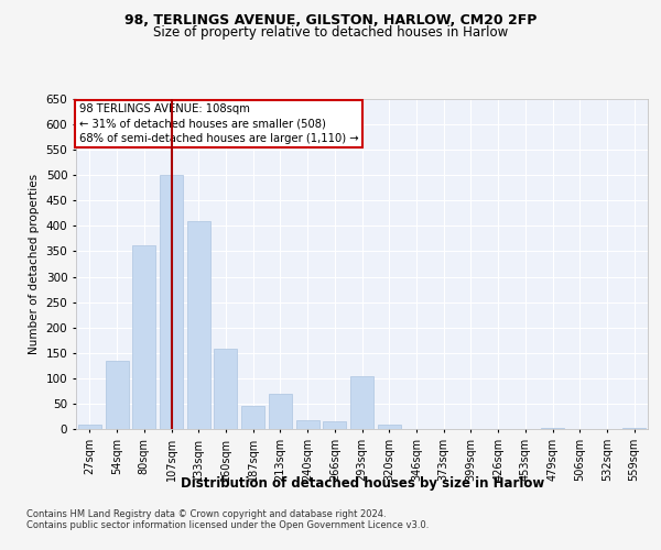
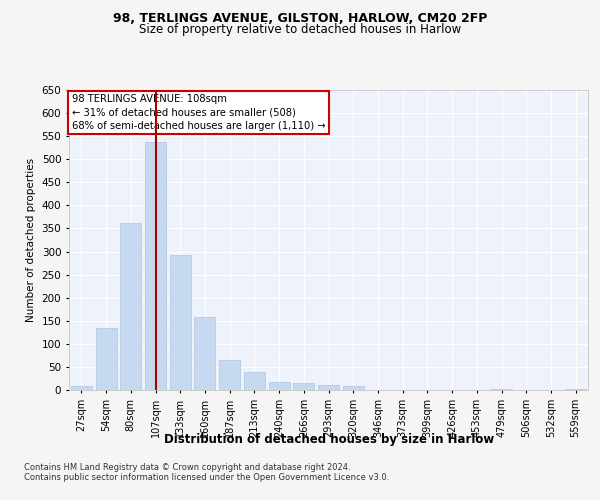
107sqm: 500 -> 537
133sqm: 410 -> 292
187sqm: 45 -> 65
213sqm: 70 -> 40
293sqm: 105 -> 11
